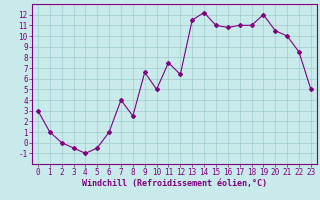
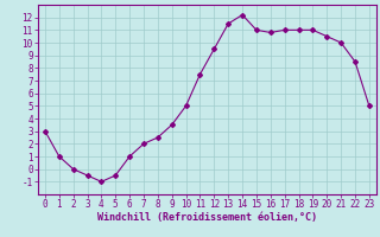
7: 4.0 -> 2.0
9: 6.6 -> 3.5
12: 6.4 -> 9.5
19: 12.0 -> 11.0
